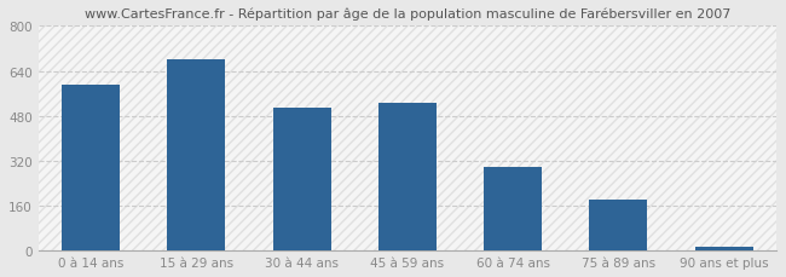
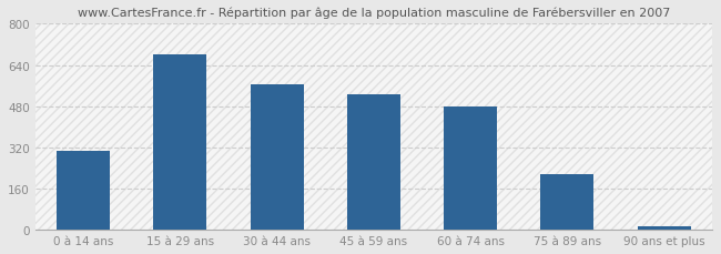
0 à 14 ans: 590 -> 305
30 à 44 ans: 510 -> 565
60 à 74 ans: 300 -> 480
75 à 89 ans: 182 -> 215
